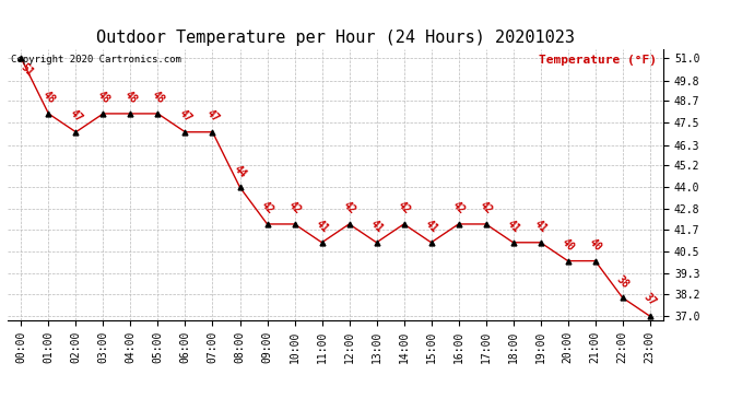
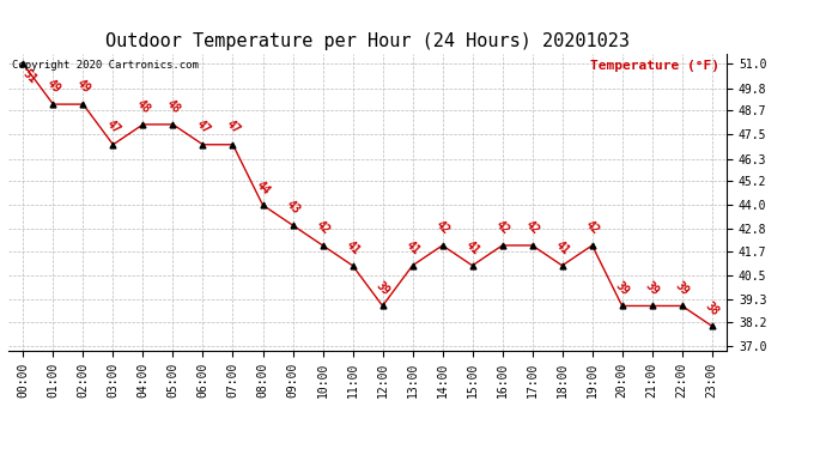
01:00: 48 -> 49
02:00: 47 -> 49
03:00: 48 -> 47
09:00: 42 -> 43
12:00: 42 -> 39
19:00: 41 -> 42
20:00: 40 -> 39
21:00: 40 -> 39
22:00: 38 -> 39
23:00: 37 -> 38
